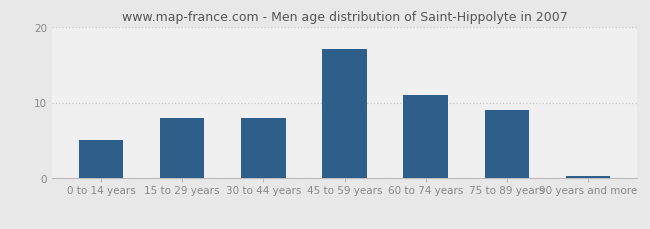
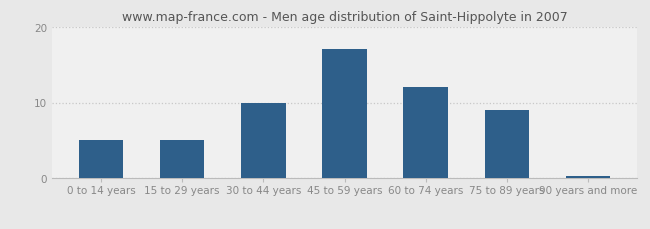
15 to 29 years: 8.0 -> 5.0
30 to 44 years: 8.0 -> 10.0
60 to 74 years: 11.0 -> 12.0
